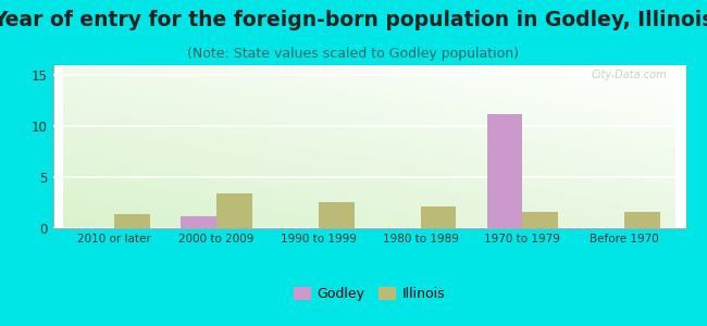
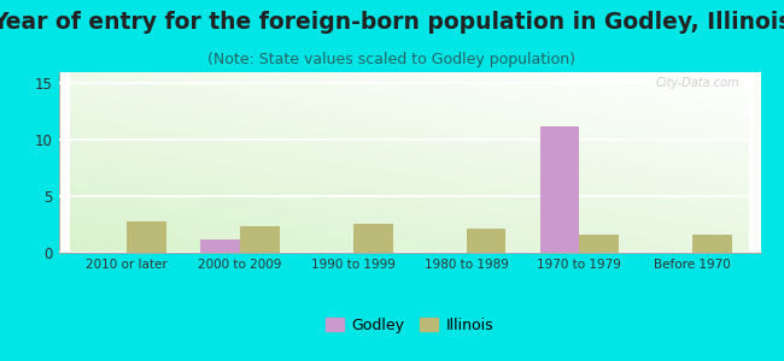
Illinois/2010 or later: 1.4 -> 2.8
Illinois/2000 to 2009: 3.4 -> 2.4
